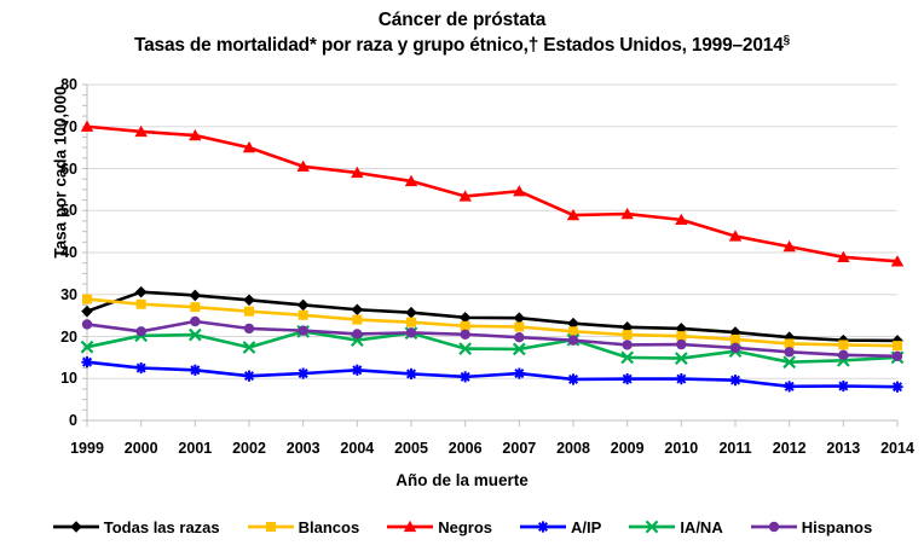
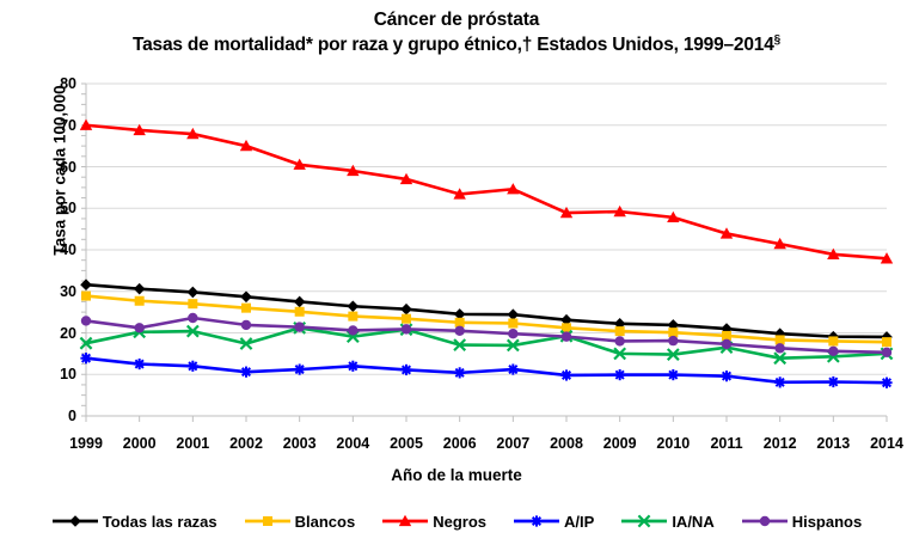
Todas las razas/1999: 26 -> 32
